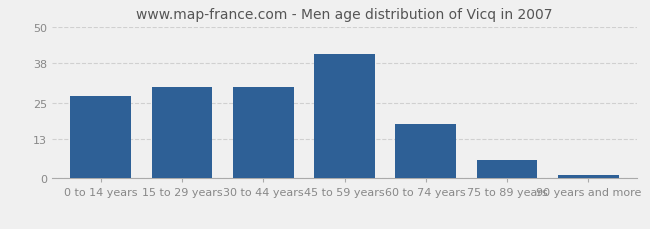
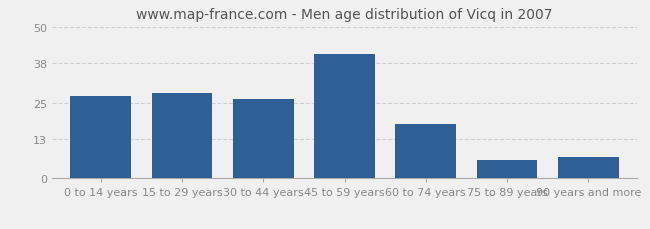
15 to 29 years: 30 -> 28
30 to 44 years: 30 -> 26
90 years and more: 1 -> 7
